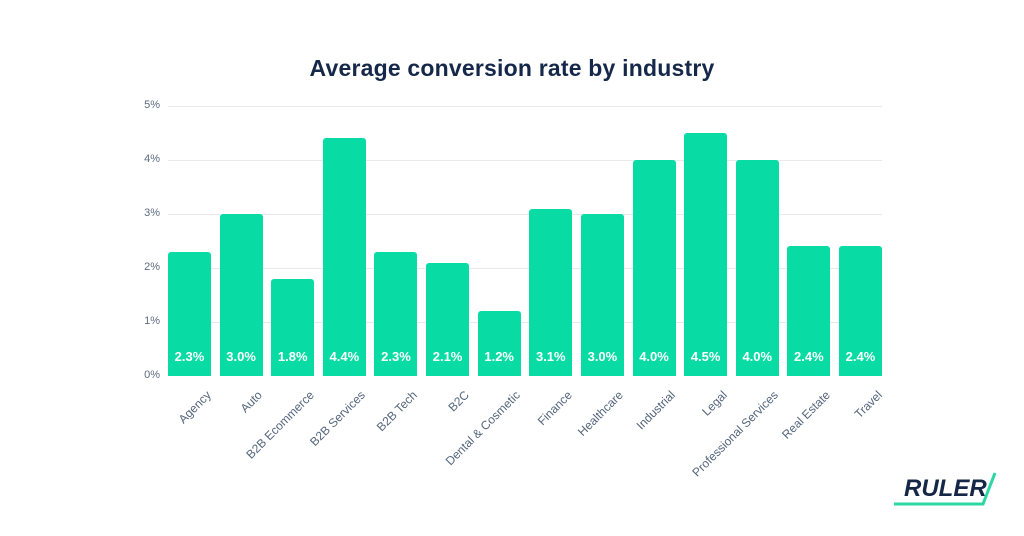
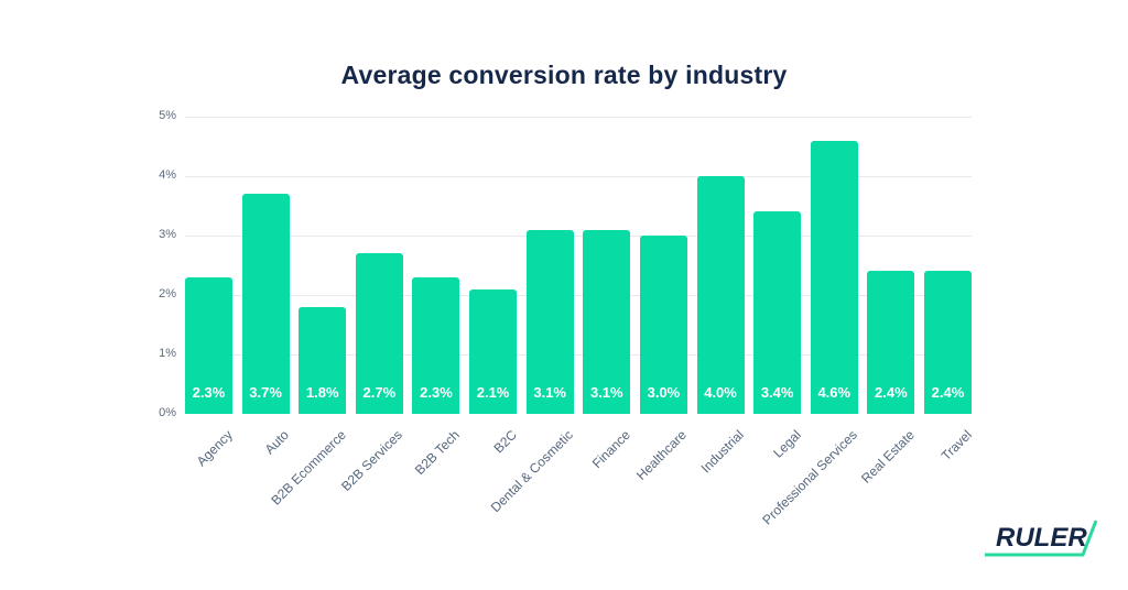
Auto: 3.0% -> 3.7%
B2B Services: 4.4% -> 2.7%
Dental & Cosmetic: 1.2% -> 3.1%
Legal: 4.5% -> 3.4%
Professional Services: 4.0% -> 4.6%
